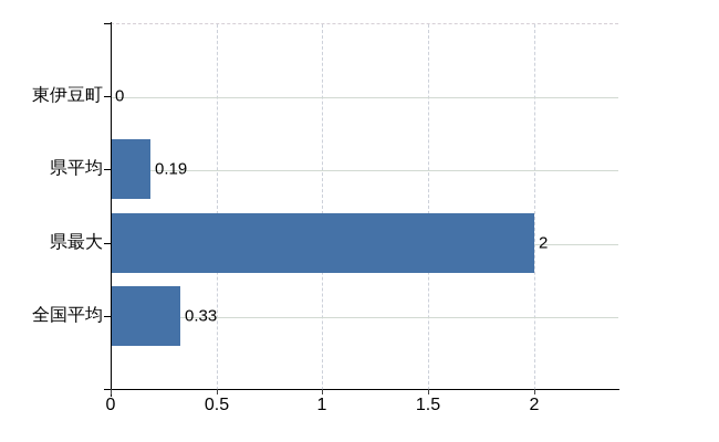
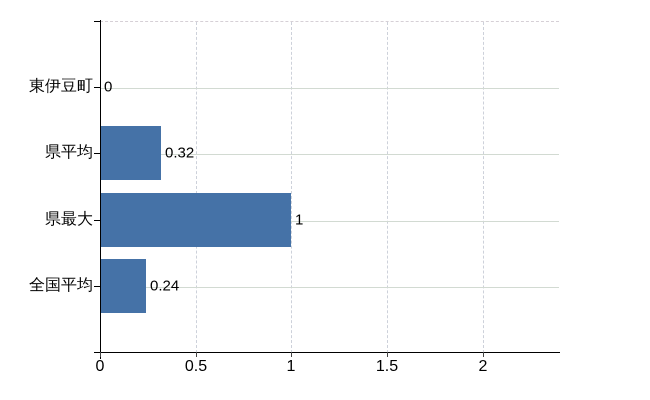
県平均: 0.19 -> 0.32
県最大: 2 -> 1
全国平均: 0.33 -> 0.24
